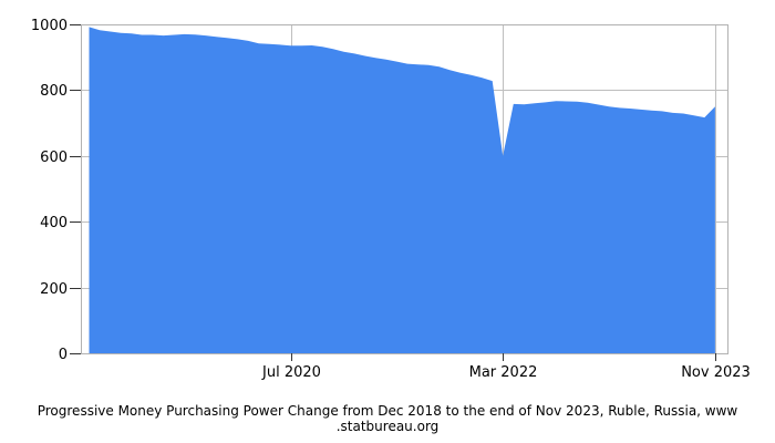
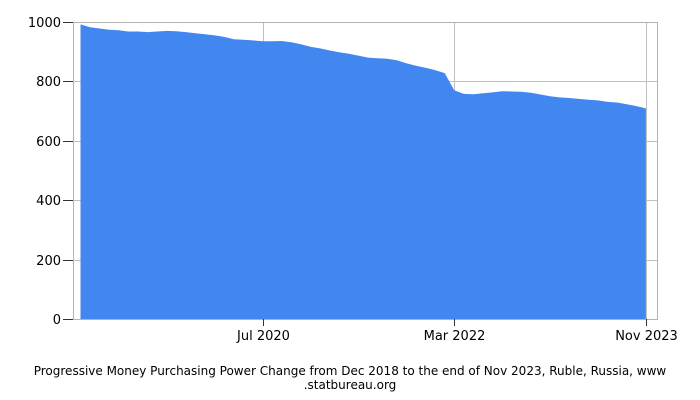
Mar 2022: 600 -> 770
Nov 2023: 750 -> 710
